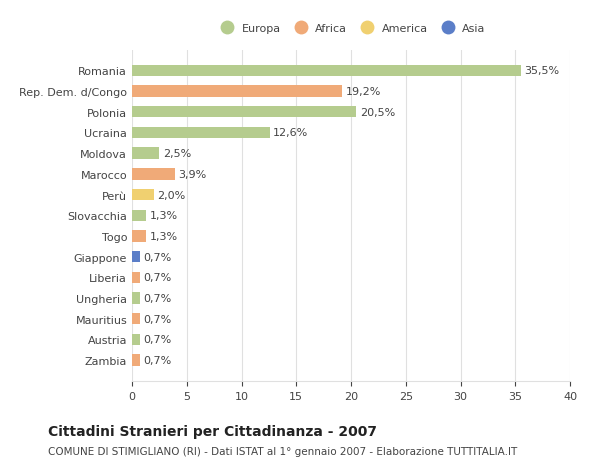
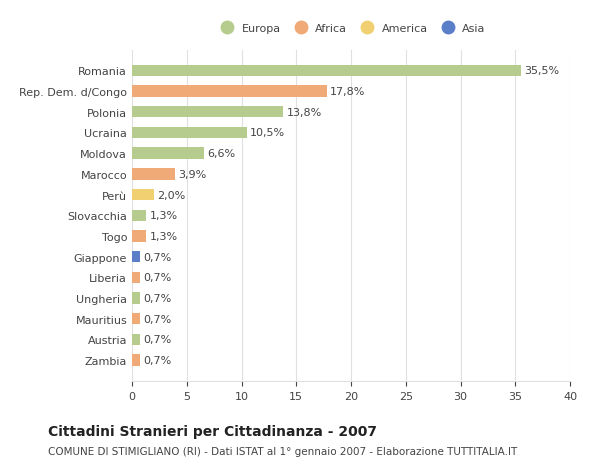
Rep. Dem. d/Congo: 19,2% -> 17,8%
Polonia: 20,5% -> 13,8%
Ucraina: 12,6% -> 10,5%
Moldova: 2,5% -> 6,6%
